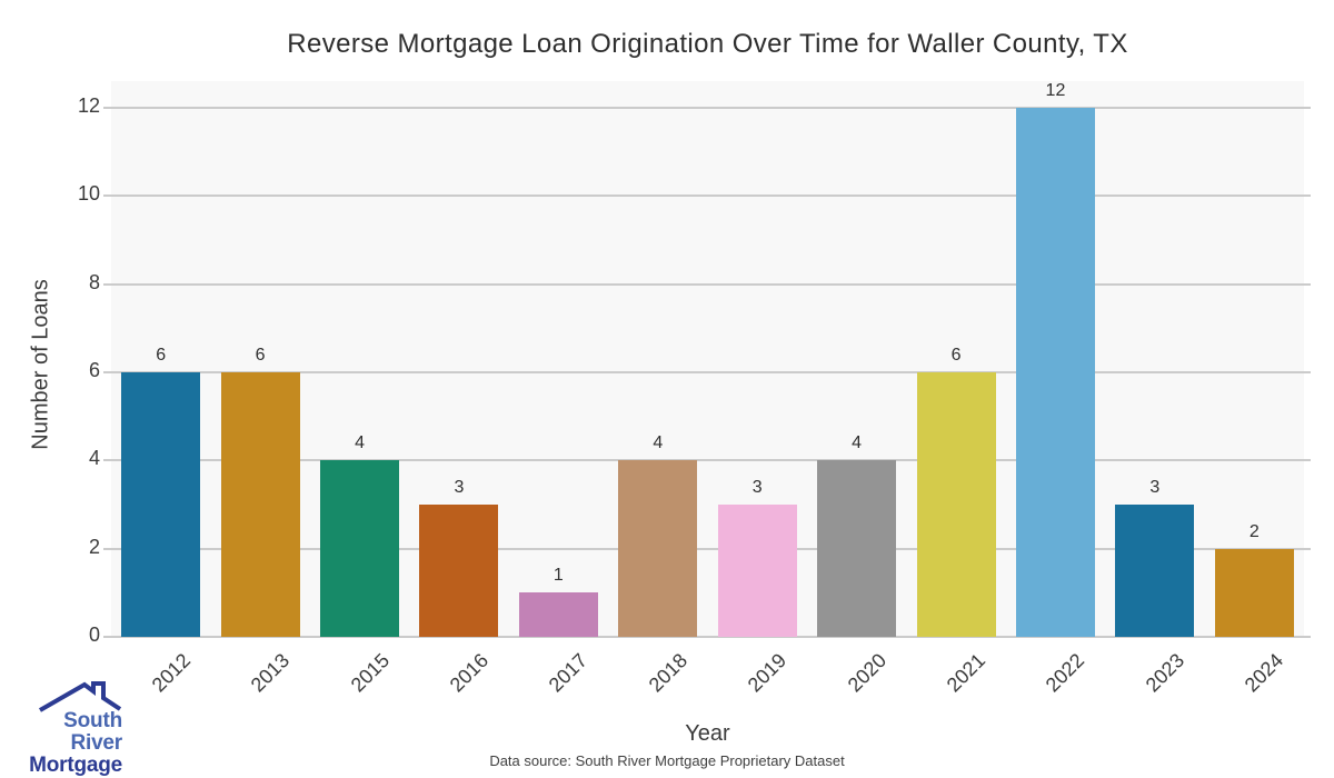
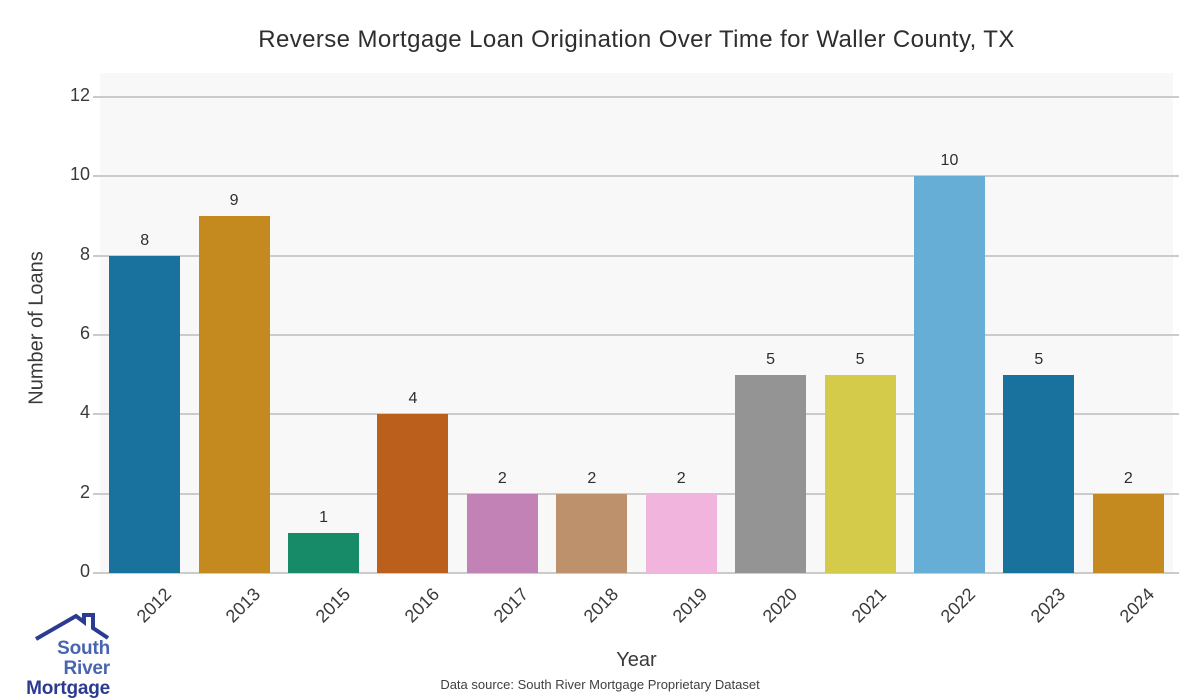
2012: 6 -> 8
2013: 6 -> 9
2015: 4 -> 1
2016: 3 -> 4
2017: 1 -> 2
2018: 4 -> 2
2019: 3 -> 2
2020: 4 -> 5
2021: 6 -> 5
2022: 12 -> 10
2023: 3 -> 5
